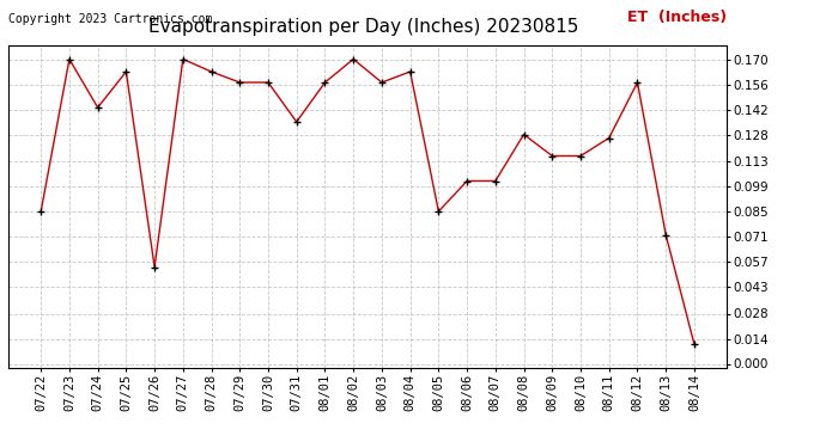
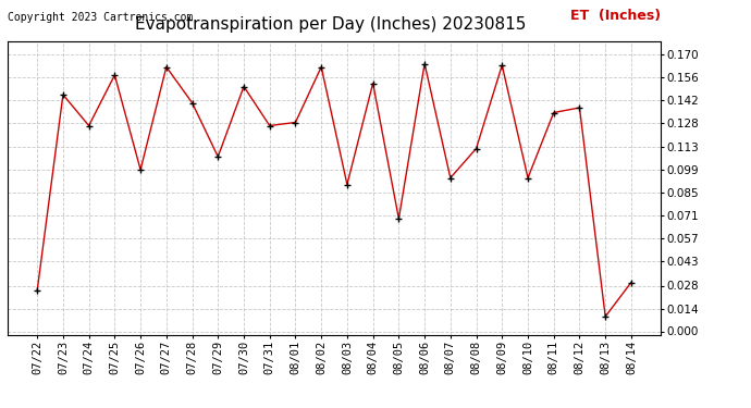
07/22: 0.085 -> 0.025
07/23: 0.170 -> 0.145
07/24: 0.143 -> 0.126
07/25: 0.163 -> 0.157
07/26: 0.054 -> 0.099
07/27: 0.170 -> 0.162
07/28: 0.163 -> 0.140
07/29: 0.157 -> 0.107
07/30: 0.157 -> 0.150
07/31: 0.135 -> 0.126
08/01: 0.157 -> 0.128
08/02: 0.170 -> 0.162
08/03: 0.157 -> 0.090
08/04: 0.163 -> 0.152
08/05: 0.085 -> 0.069
08/06: 0.102 -> 0.164
08/07: 0.102 -> 0.094
08/08: 0.128 -> 0.112
08/09: 0.116 -> 0.163
08/10: 0.116 -> 0.094
08/11: 0.126 -> 0.134
08/12: 0.157 -> 0.137
08/13: 0.072 -> 0.009
08/14: 0.011 -> 0.030
